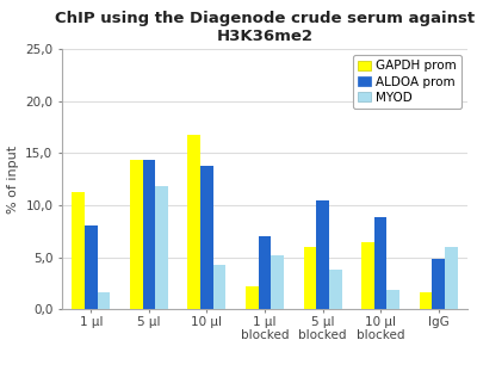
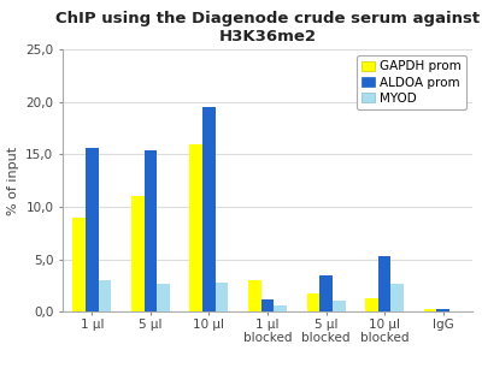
GAPDH prom/1 µl: 11,2 -> 8,9
ALDOA prom/1 µl: 8,0 -> 15,6
MYOD/1 µl: 1,6 -> 3,0
GAPDH prom/5 µl: 14,4 -> 11,0
ALDOA prom/5 µl: 14,4 -> 15,3
MYOD/5 µl: 11,8 -> 2,6
GAPDH prom/10 µl: 16,8 -> 15,9
ALDOA prom/10 µl: 13,8 -> 19,5
MYOD/10 µl: 4,2 -> 2,8
GAPDH prom/1 µl blocked: 2,2 -> 3,0
ALDOA prom/1 µl blocked: 7,0 -> 1,2
MYOD/1 µl blocked: 5,2 -> 0,6
GAPDH prom/5 µl blocked: 6,0 -> 1,7
ALDOA prom/5 µl blocked: 10,4 -> 3,5
MYOD/5 µl blocked: 3,8 -> 1,1
GAPDH prom/10 µl blocked: 6,4 -> 1,3
ALDOA prom/10 µl blocked: 8,8 -> 5,3
MYOD/10 µl blocked: 1,8 -> 2,7
GAPDH prom/IgG: 1,6 -> 0,3
ALDOA prom/IgG: 4,8 -> 0,2
MYOD/IgG: 6,0 -> 0,1
